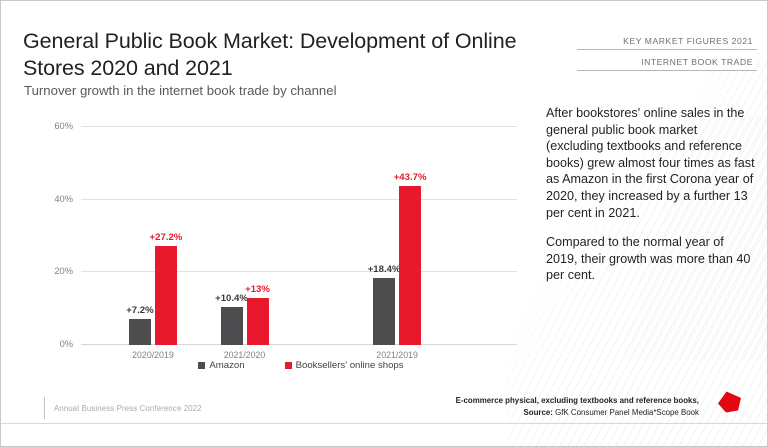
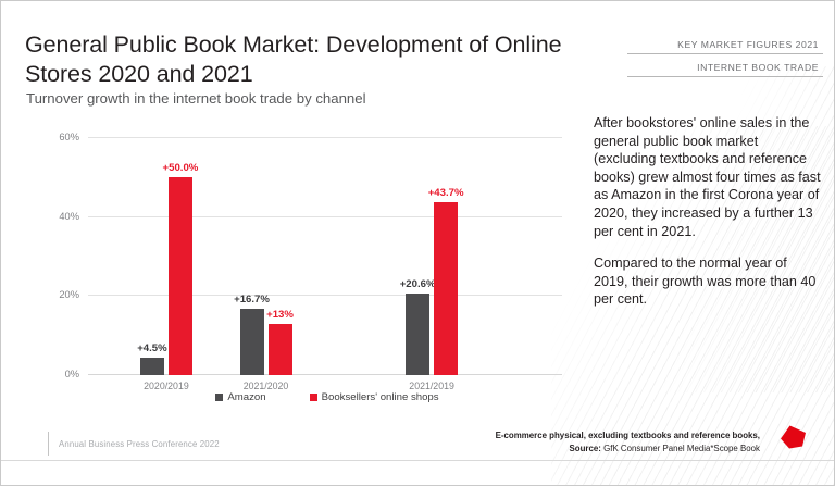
Amazon/2020/2019: +7.2% -> +4.5%
Booksellers' online shops/2020/2019: +27.2% -> +50.0%
Amazon/2021/2020: +10.4% -> +16.7%
Amazon/2021/2019: +18.4% -> +20.6%
